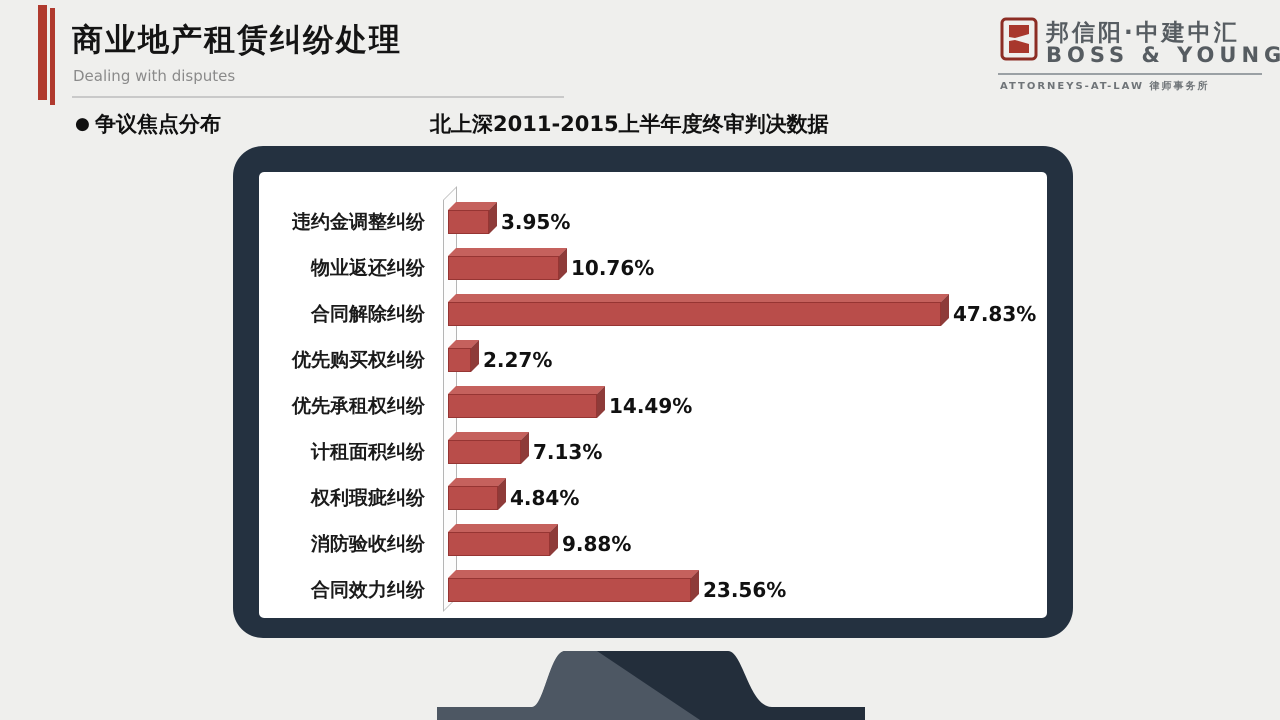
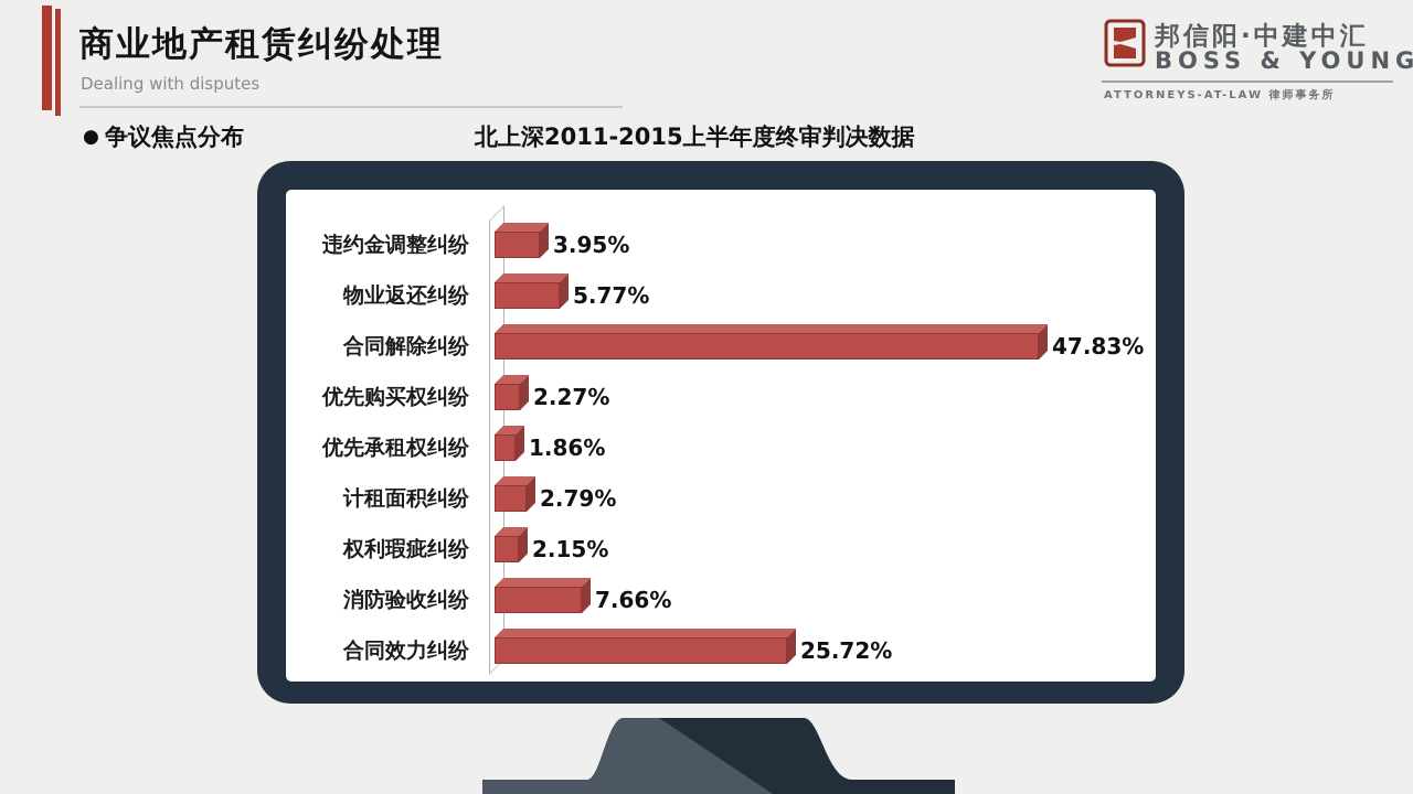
物业返还纠纷: 10.76% -> 5.77%
优先承租权纠纷: 14.49% -> 1.86%
计租面积纠纷: 7.13% -> 2.79%
权利瑕疵纠纷: 4.84% -> 2.15%
消防验收纠纷: 9.88% -> 7.66%
合同效力纠纷: 23.56% -> 25.72%
